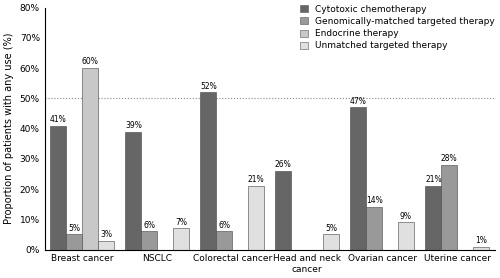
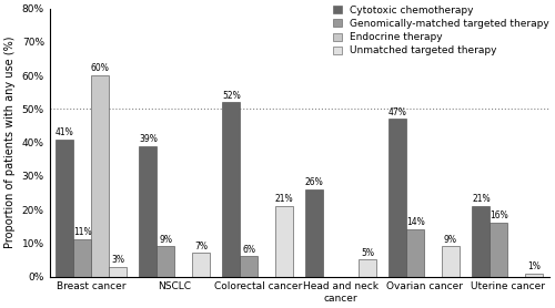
Genomically-matched targeted therapy/Breast cancer: 5% -> 11%
Genomically-matched targeted therapy/NSCLC: 6% -> 9%
Genomically-matched targeted therapy/Uterine cancer: 28% -> 16%
